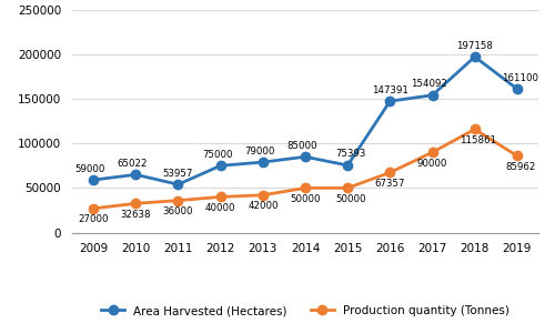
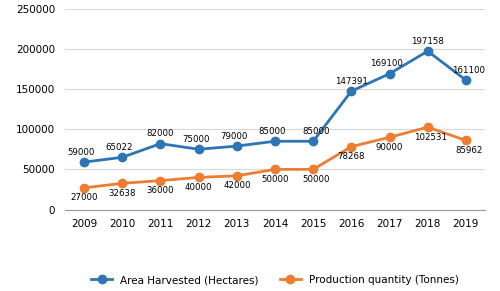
Area Harvested (Hectares)/2011: 53957 -> 82000
Area Harvested (Hectares)/2015: 75393 -> 85000
Production quantity (Tonnes)/2016: 67357 -> 78268
Area Harvested (Hectares)/2017: 154092 -> 169100
Production quantity (Tonnes)/2018: 115861 -> 102531
